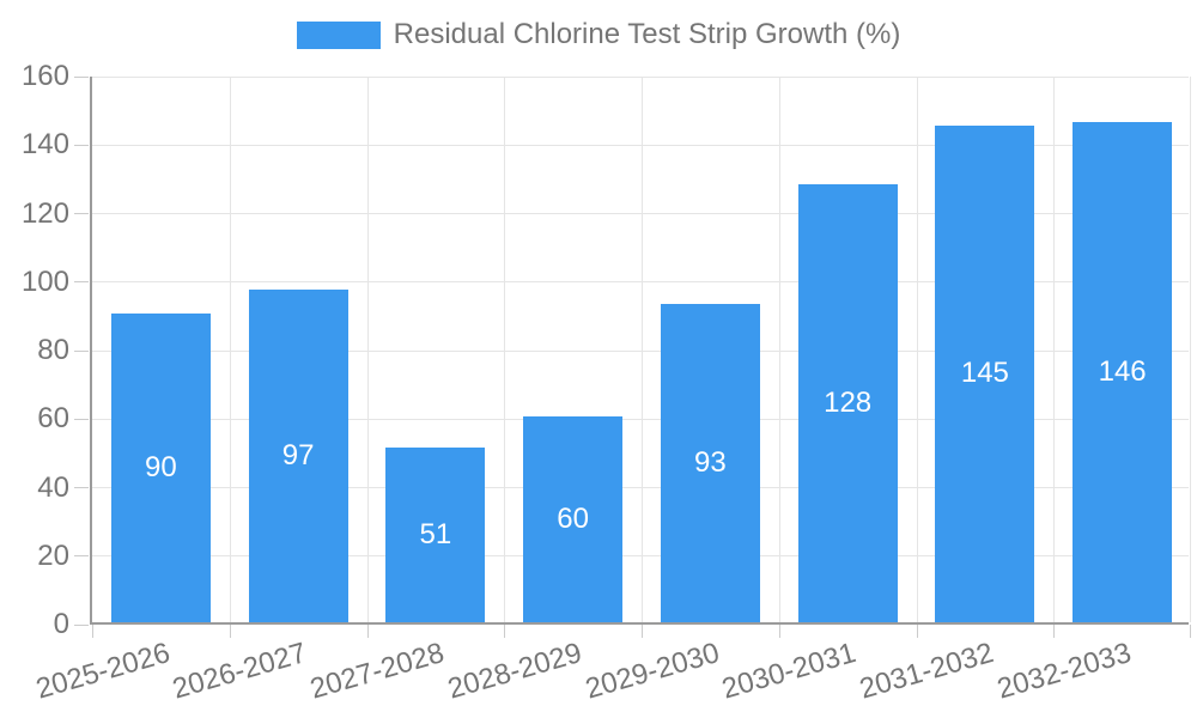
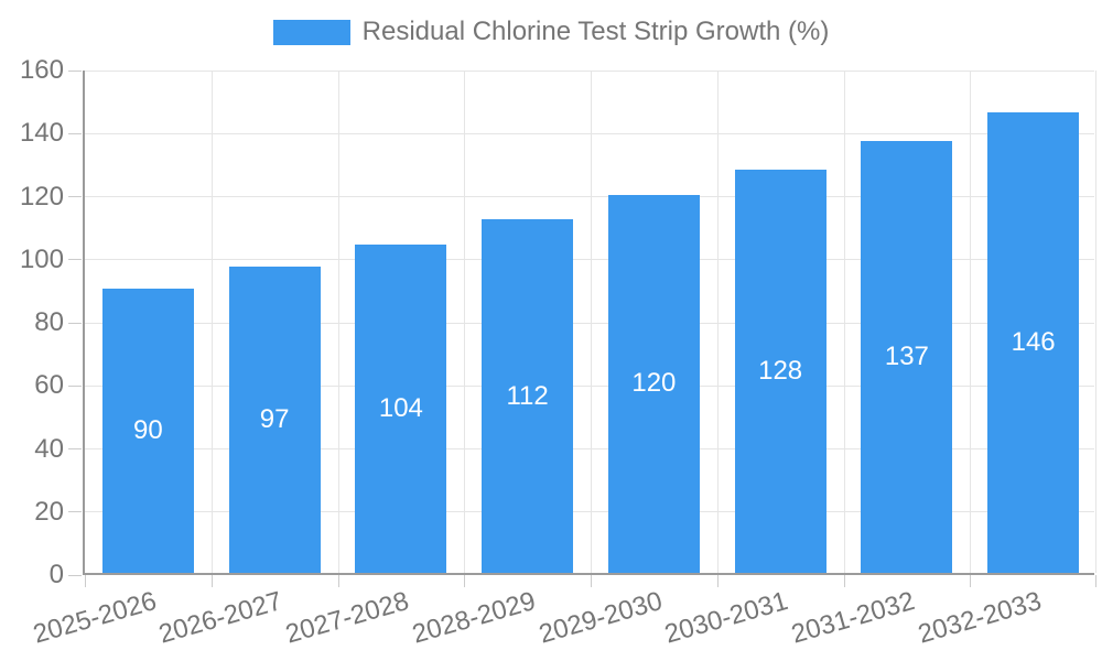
2027-2028: 51 -> 104
2028-2029: 60 -> 112
2029-2030: 93 -> 120
2031-2032: 145 -> 137
